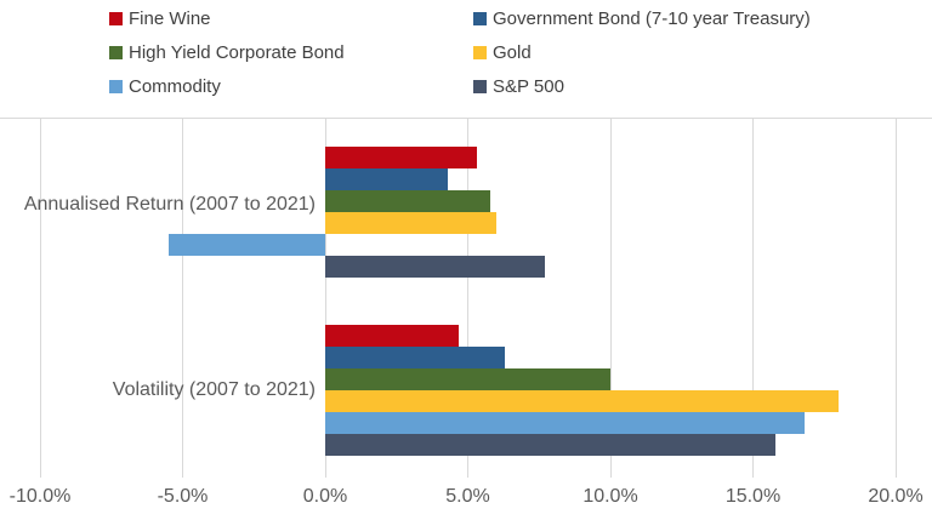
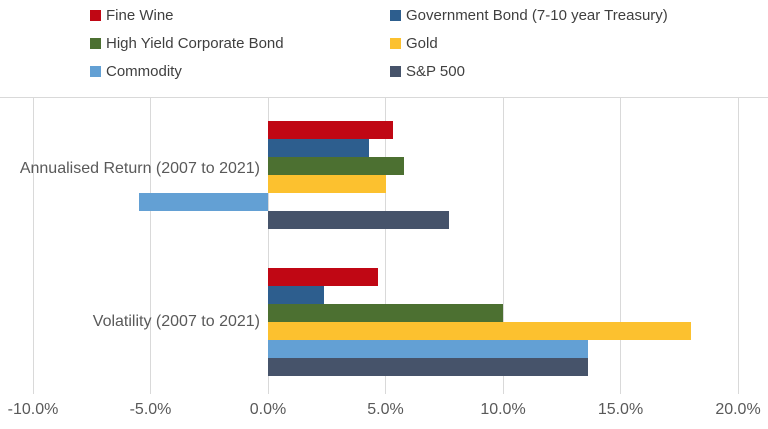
Gold/Annualised Return (2007 to 2021): 6% -> 5%
Government Bond (7-10 year Treasury)/Volatility (2007 to 2021): 6.3% -> 2.4%
Commodity/Volatility (2007 to 2021): 16.8% -> 13.6%
S&P 500/Volatility (2007 to 2021): 15.8% -> 13.6%
